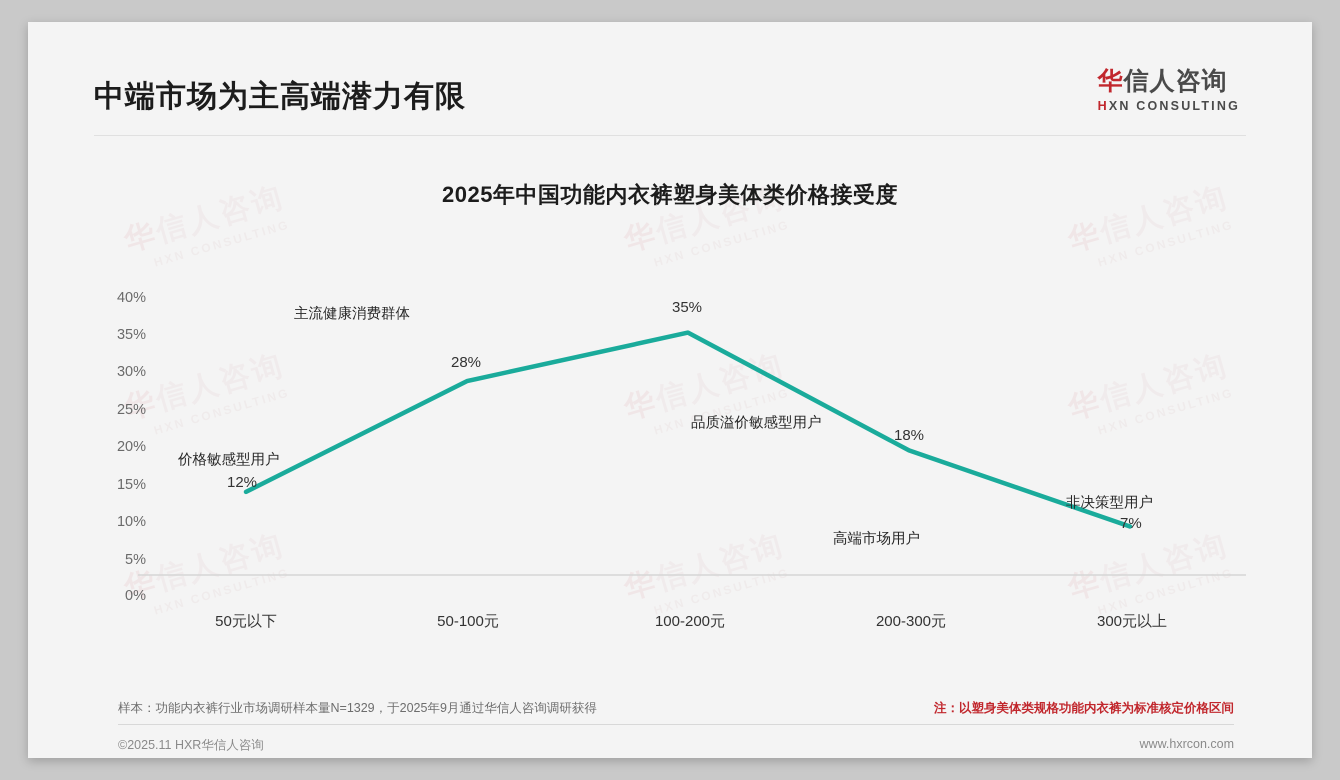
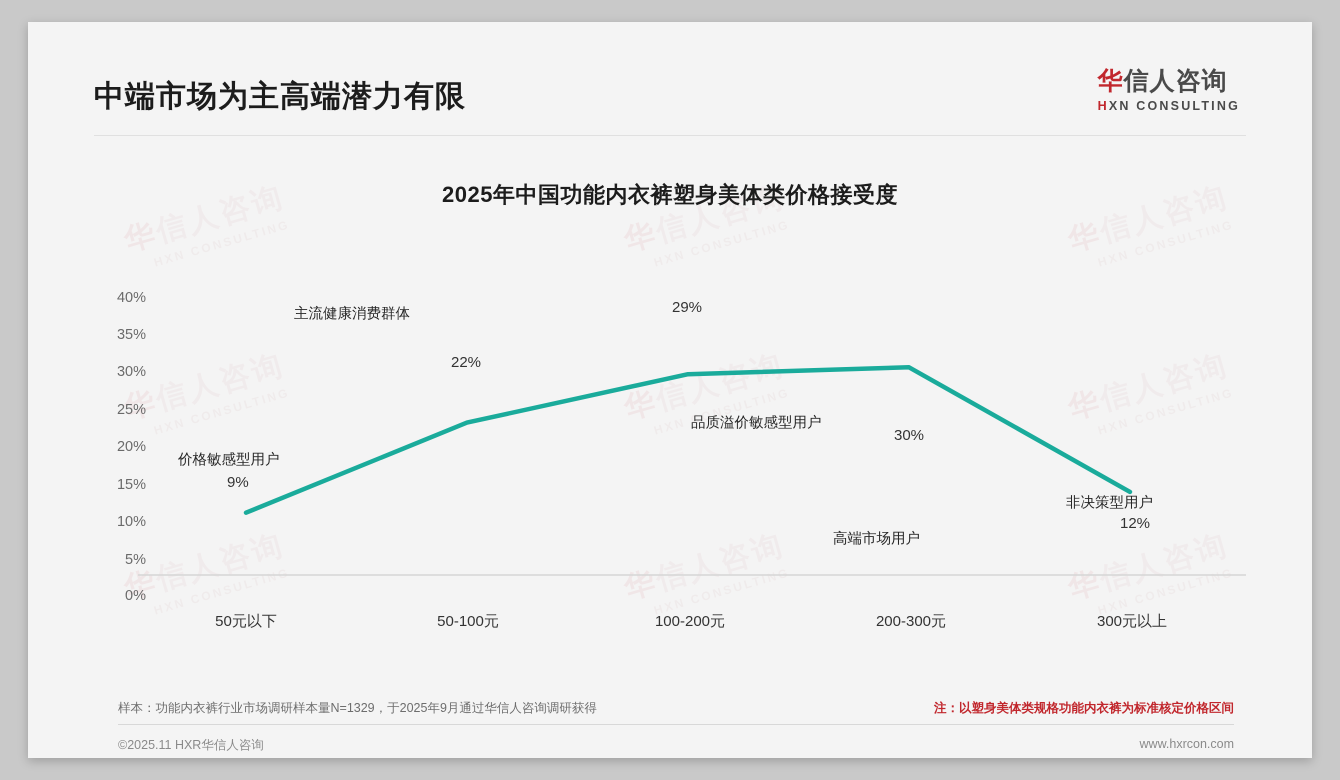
50元以下: 12% -> 9%
50-100元: 28% -> 22%
100-200元: 35% -> 29%
200-300元: 18% -> 30%
300元以上: 7% -> 12%
